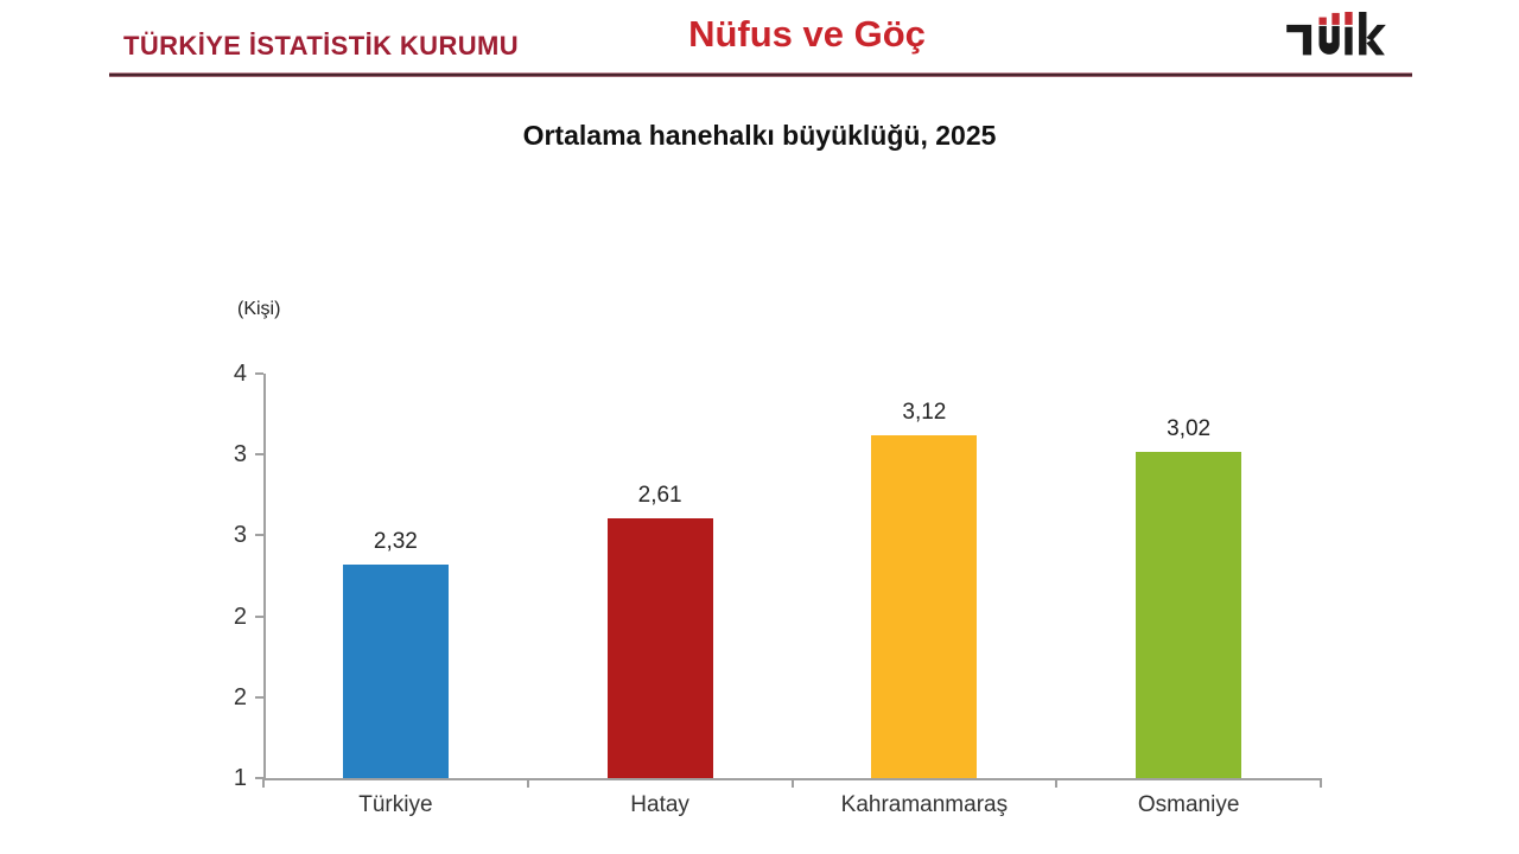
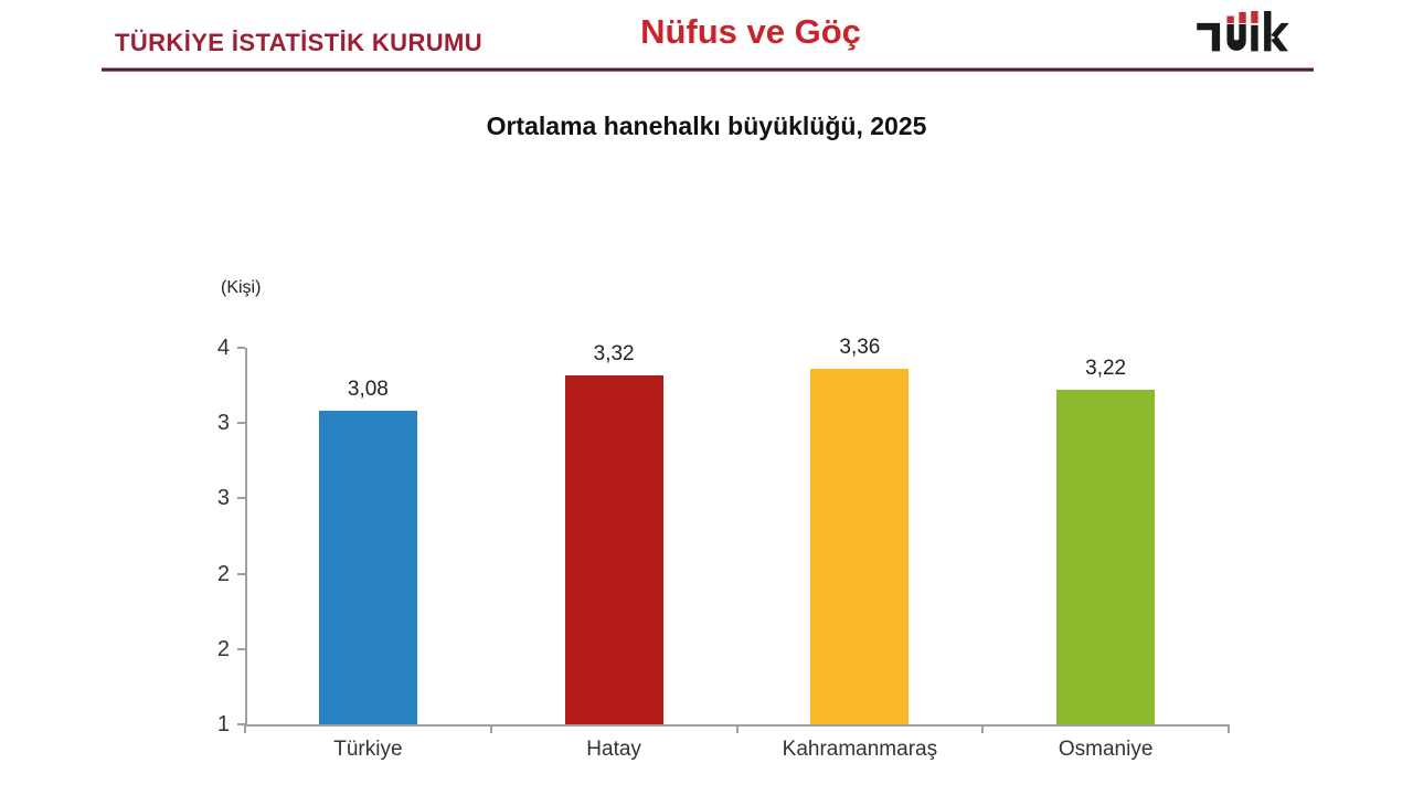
Türkiye: 2,32 -> 3,08
Hatay: 2,61 -> 3,32
Kahramanmaraş: 3,12 -> 3,36
Osmaniye: 3,02 -> 3,22
